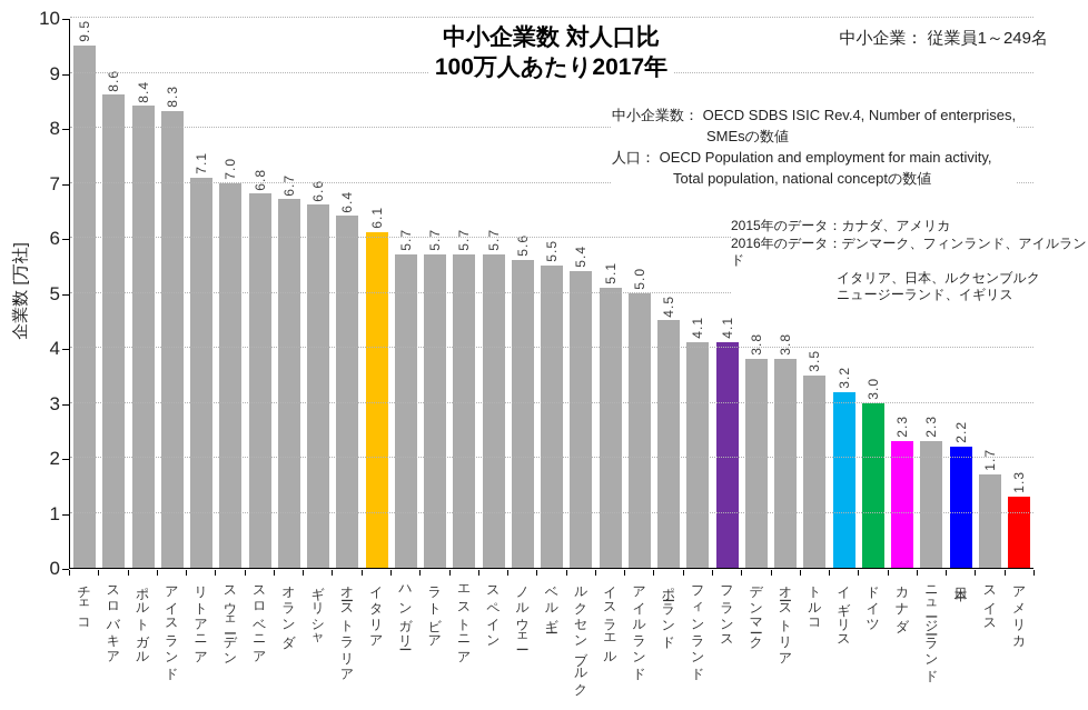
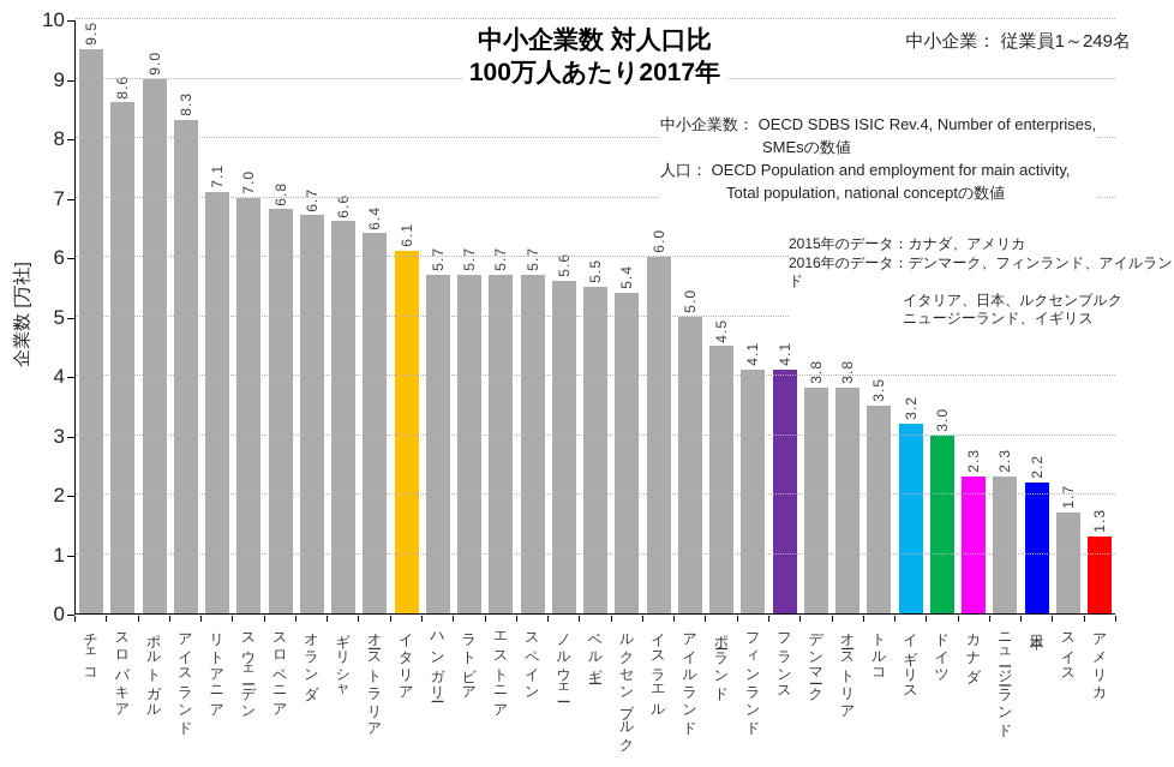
ポルトガル: 8.4 -> 9.0
イスラエル: 5.1 -> 6.0
